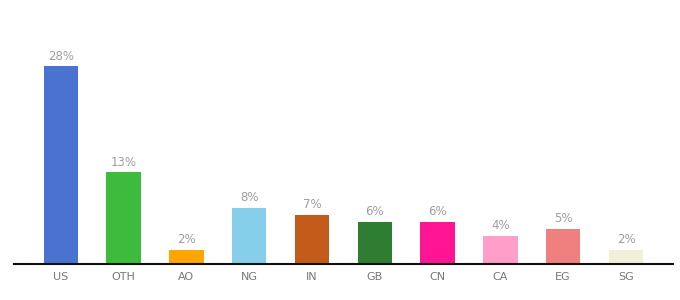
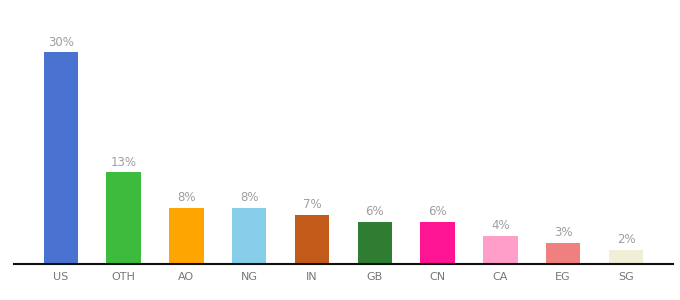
US: 28% -> 30%
AO: 2% -> 8%
EG: 5% -> 3%
